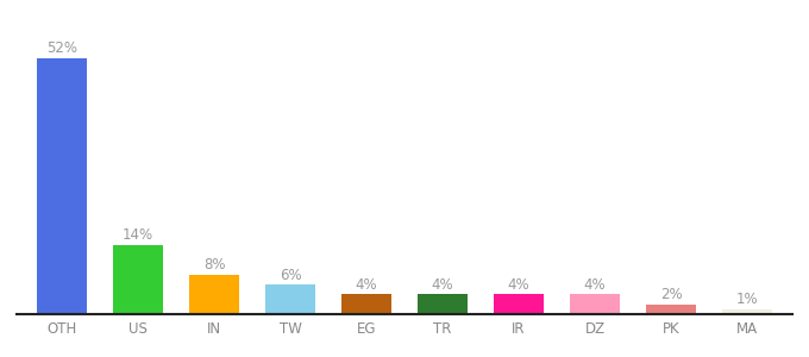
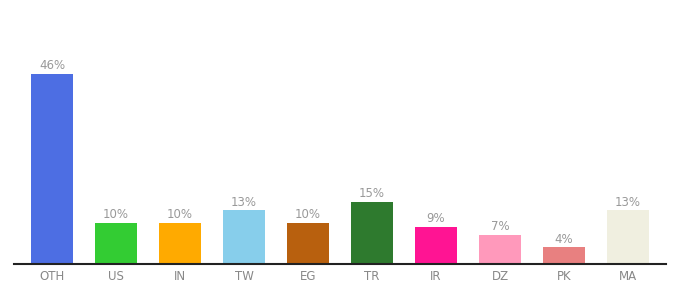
OTH: 52% -> 46%
US: 14% -> 10%
IN: 8% -> 10%
TW: 6% -> 13%
EG: 4% -> 10%
TR: 4% -> 15%
IR: 4% -> 9%
DZ: 4% -> 7%
PK: 2% -> 4%
MA: 1% -> 13%
